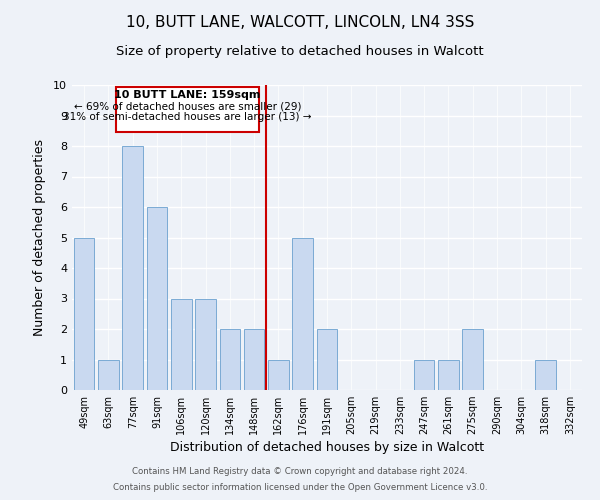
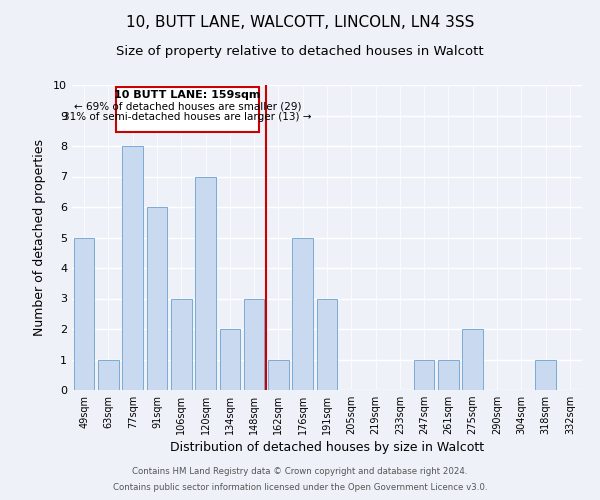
120sqm: 3 -> 7
148sqm: 2 -> 3
191sqm: 2 -> 3
